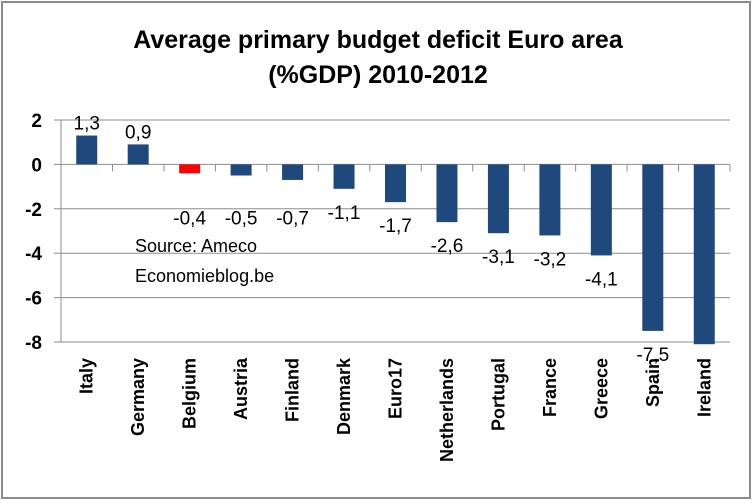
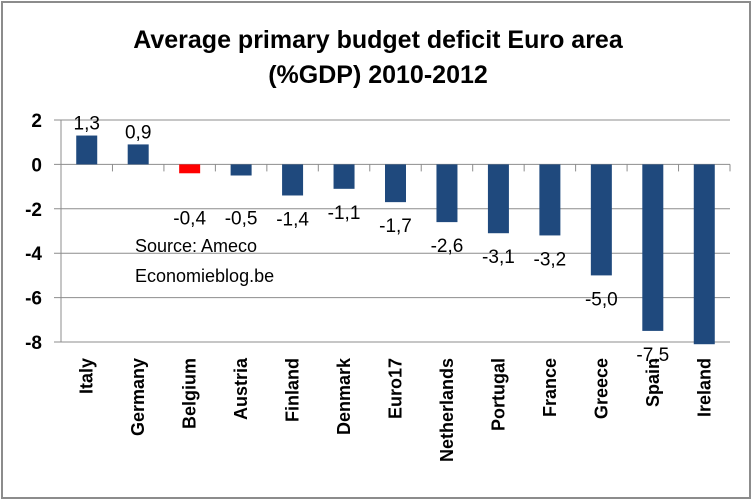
Finland: -0,7 -> -1,4
Greece: -4,1 -> -5,0
